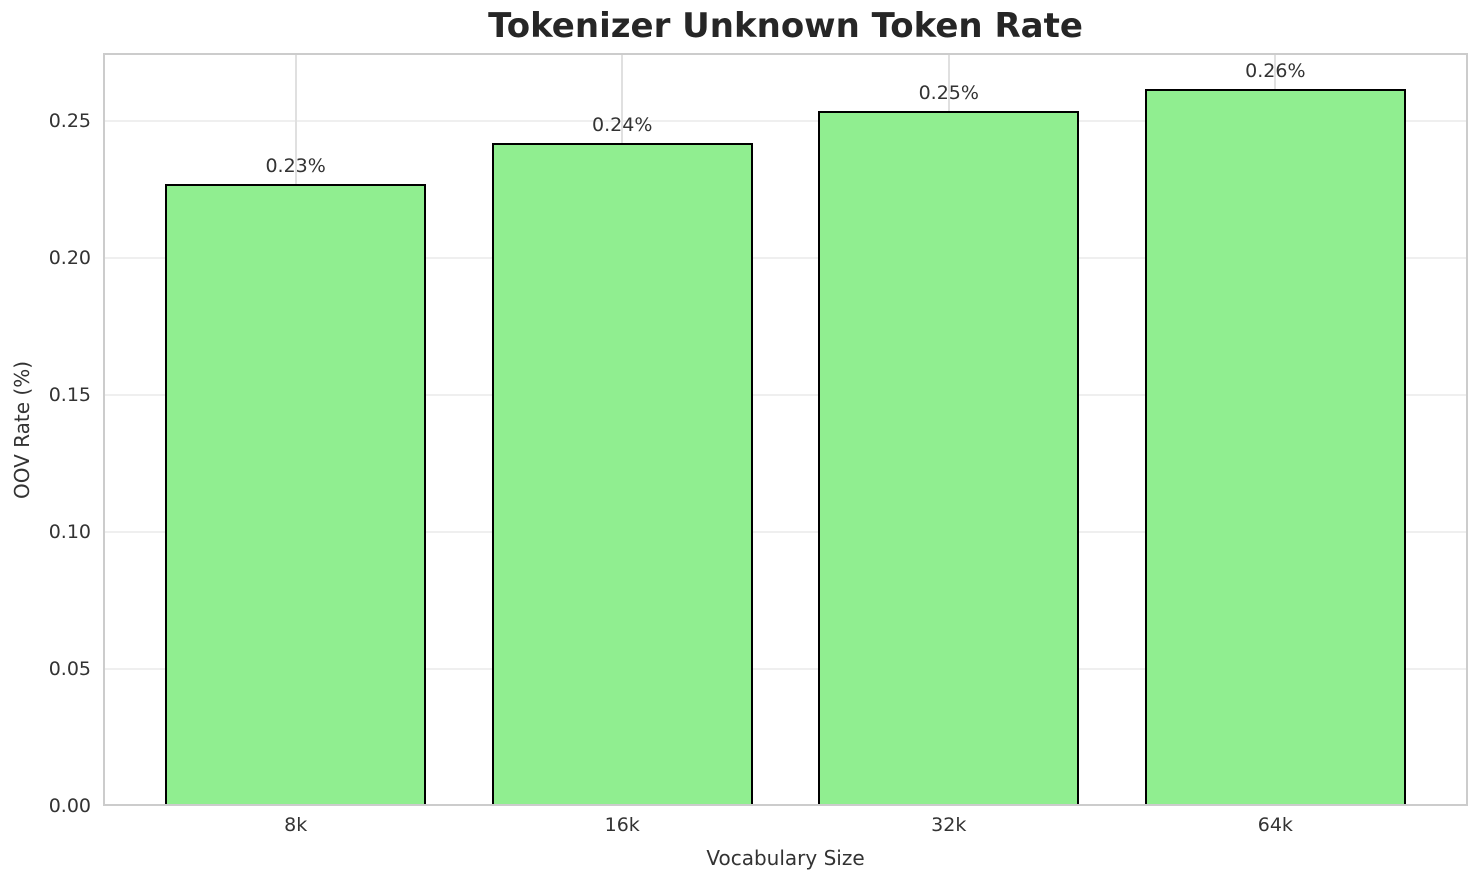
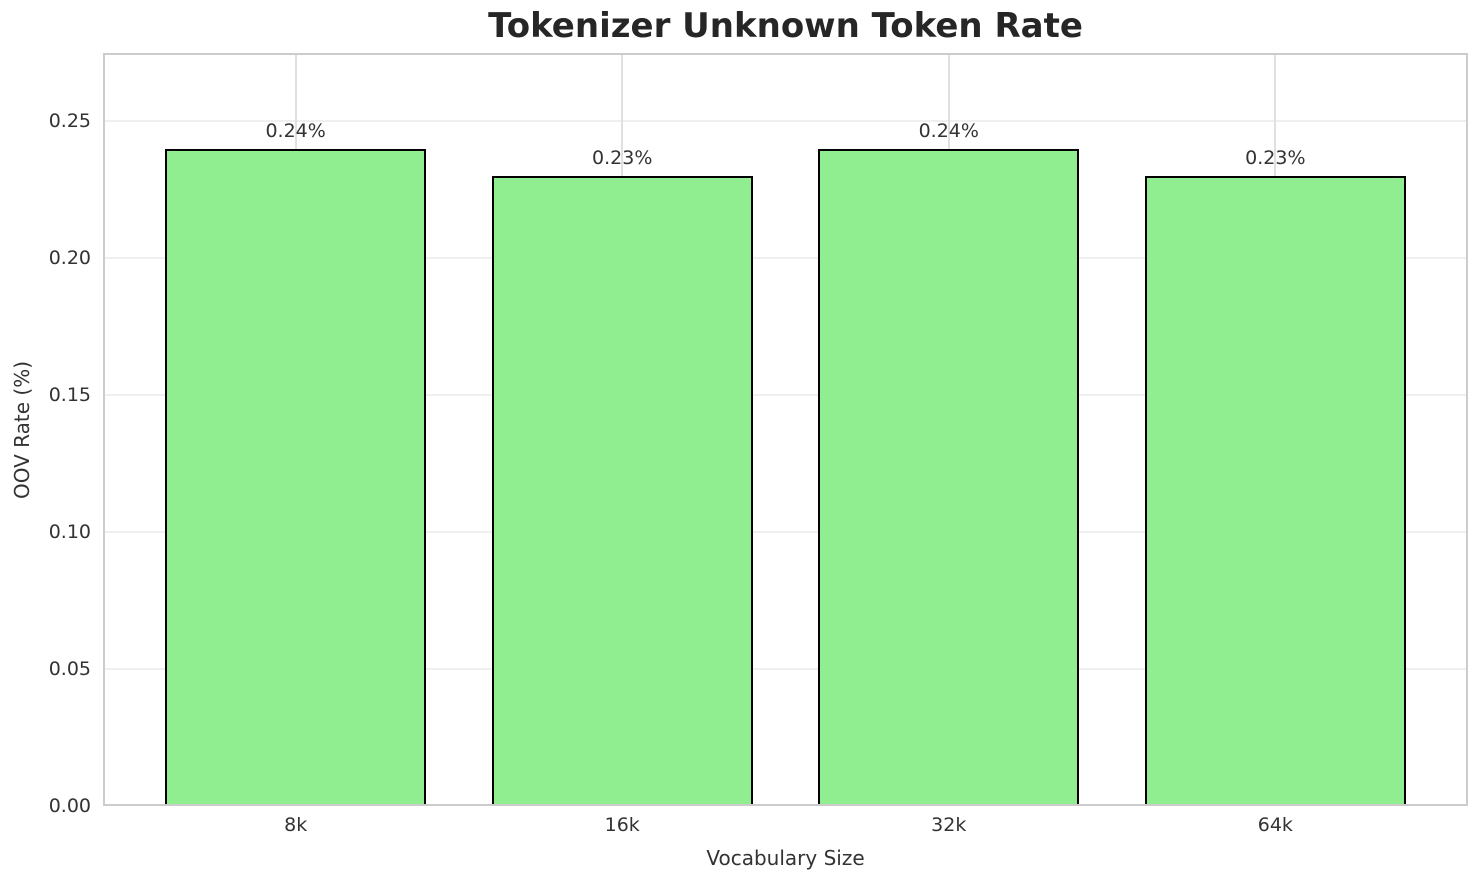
8k: 0.23% -> 0.24%
16k: 0.24% -> 0.23%
32k: 0.25% -> 0.24%
64k: 0.26% -> 0.23%
